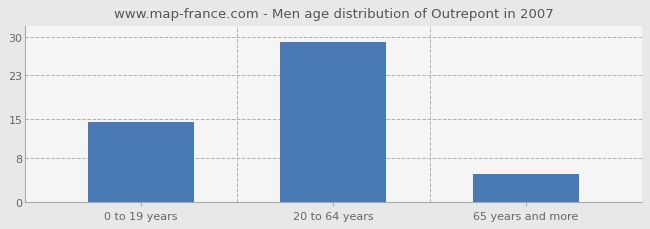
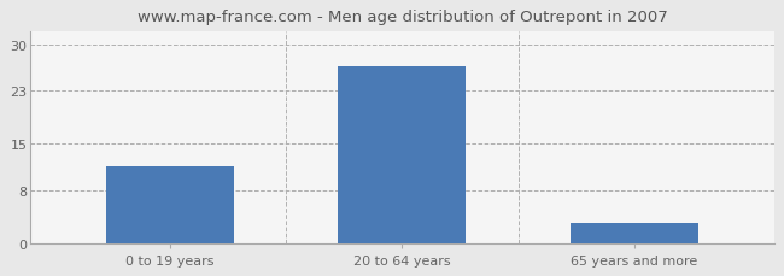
0 to 19 years: 14.5 -> 11.6
20 to 64 years: 29.0 -> 26.6
65 years and more: 5.0 -> 3.0
